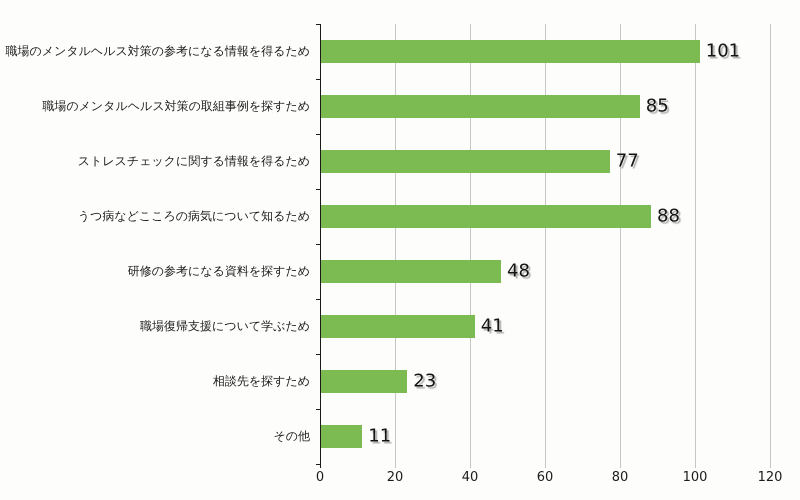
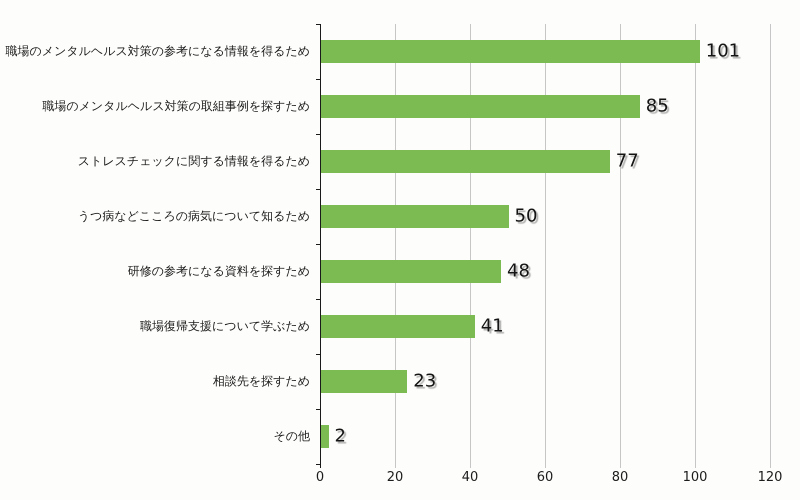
うつ病などこころの病気について知るため: 88 -> 50
その他: 11 -> 2
